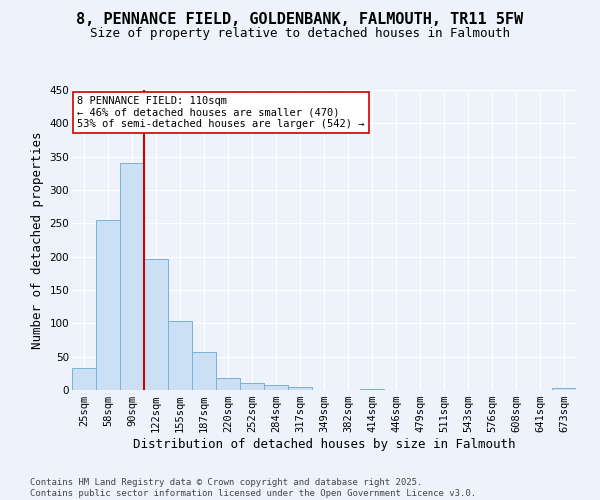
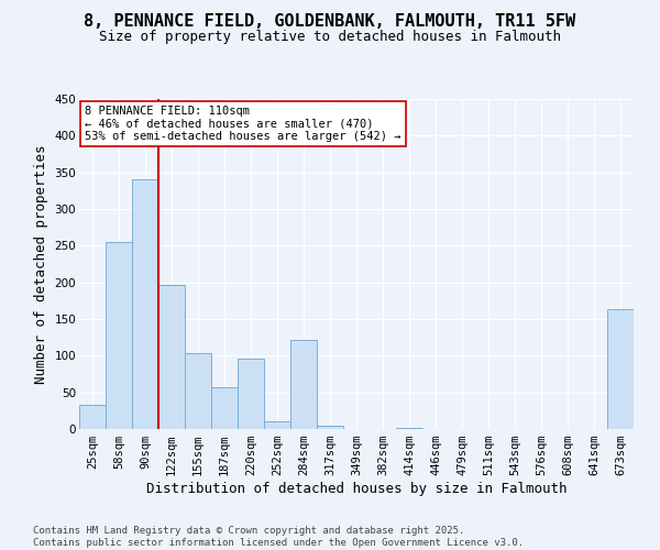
220sqm: 18 -> 96
284sqm: 7 -> 122
673sqm: 3 -> 164
